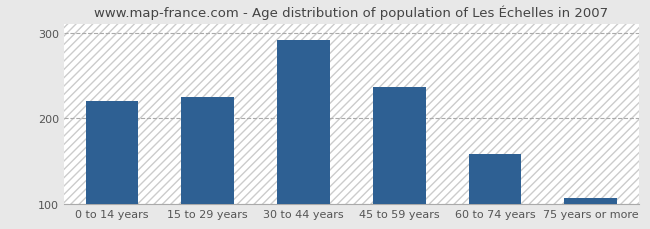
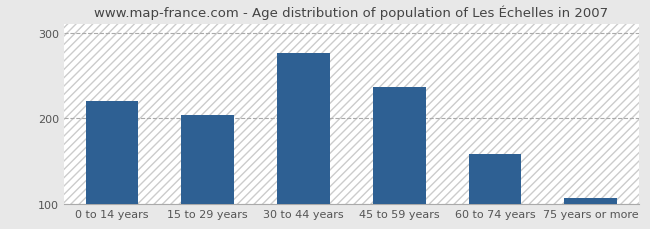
15 to 29 years: 225 -> 204
30 to 44 years: 292 -> 276
